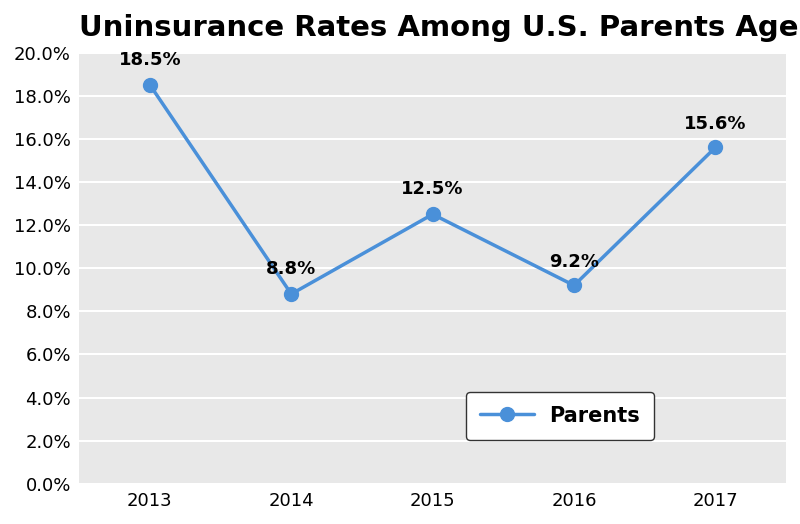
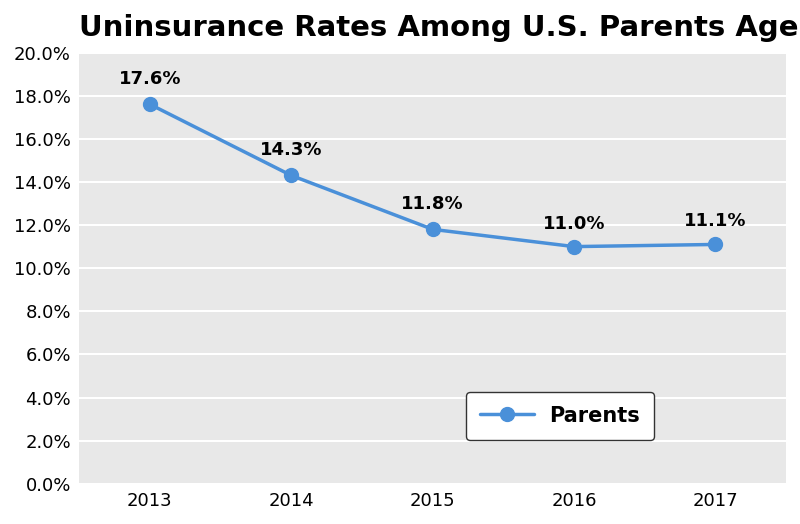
2013: 18.5% -> 17.6%
2014: 8.8% -> 14.3%
2015: 12.5% -> 11.8%
2016: 9.2% -> 11.0%
2017: 15.6% -> 11.1%
